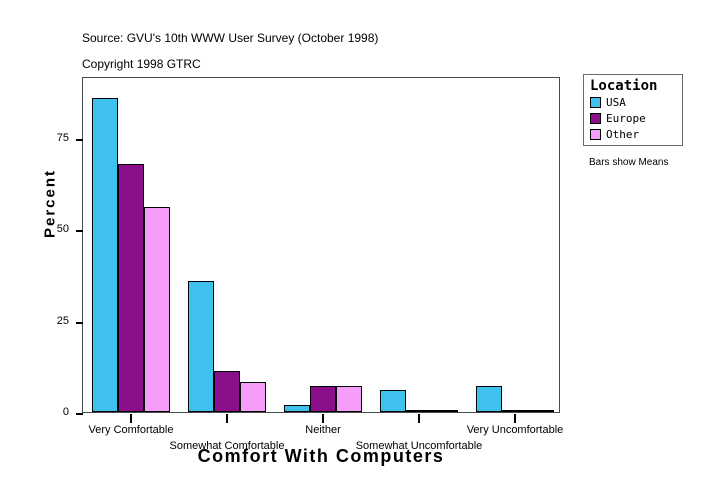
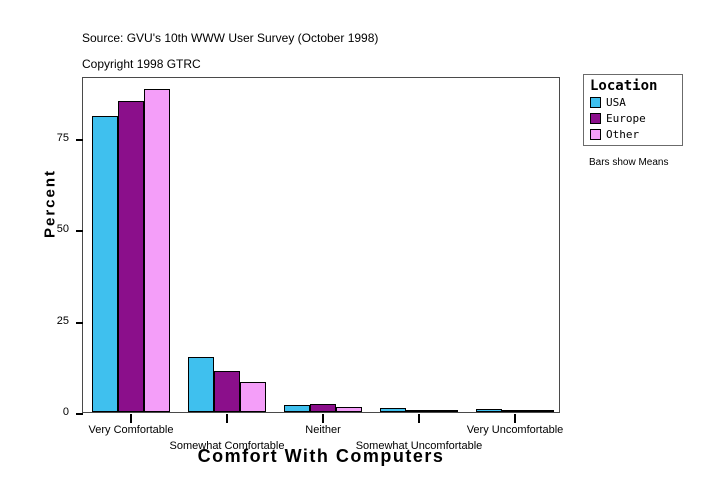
USA/Very Comfortable: 86 -> 81
Europe/Very Comfortable: 68 -> 85
Other/Very Comfortable: 56 -> 88
USA/Somewhat Comfortable: 36 -> 15
Europe/Neither: 7 -> 2
Other/Neither: 7 -> 2
USA/Somewhat Uncomfortable: 6 -> 1
USA/Very Uncomfortable: 7 -> 1
